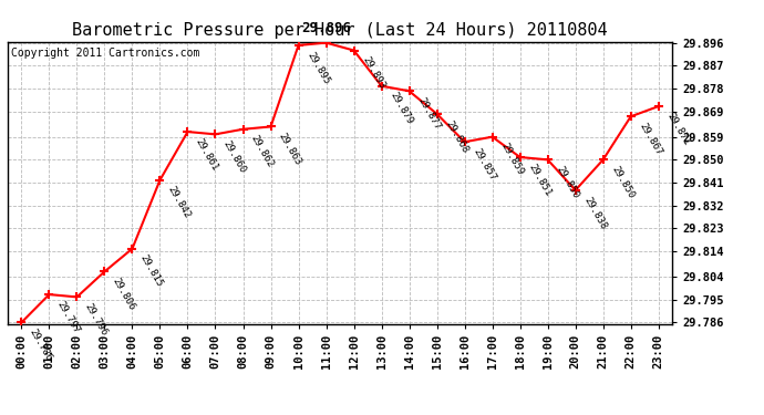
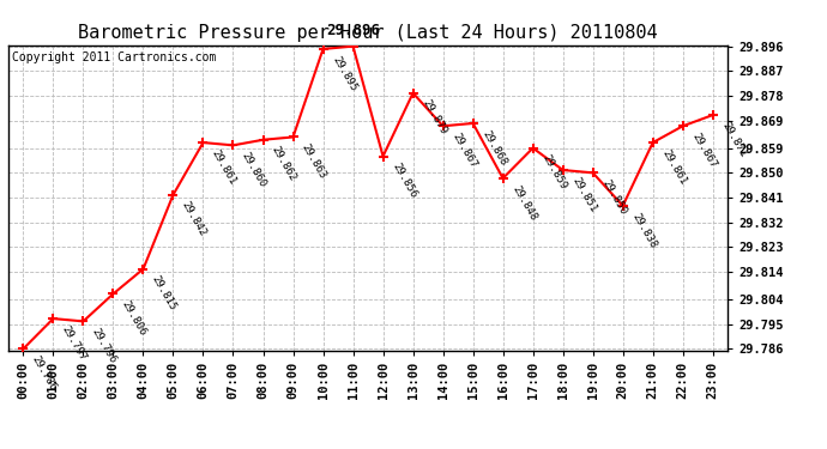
12:00: 29.893 -> 29.856
14:00: 29.877 -> 29.867
16:00: 29.857 -> 29.848
21:00: 29.850 -> 29.861
